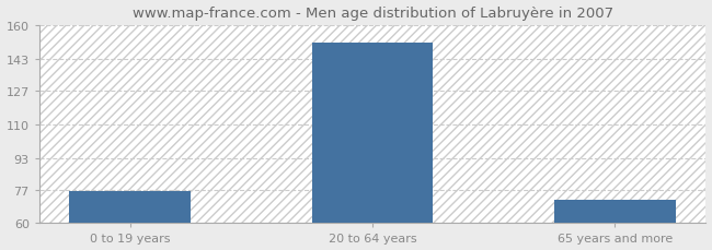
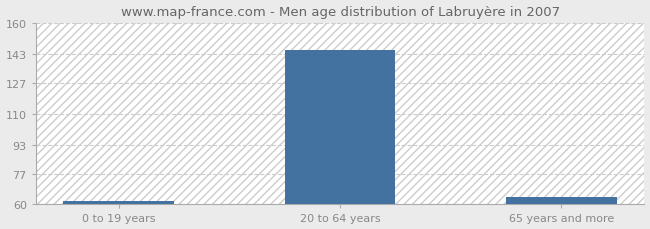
0 to 19 years: 76 -> 62
20 to 64 years: 151 -> 145
65 years and more: 72 -> 64
